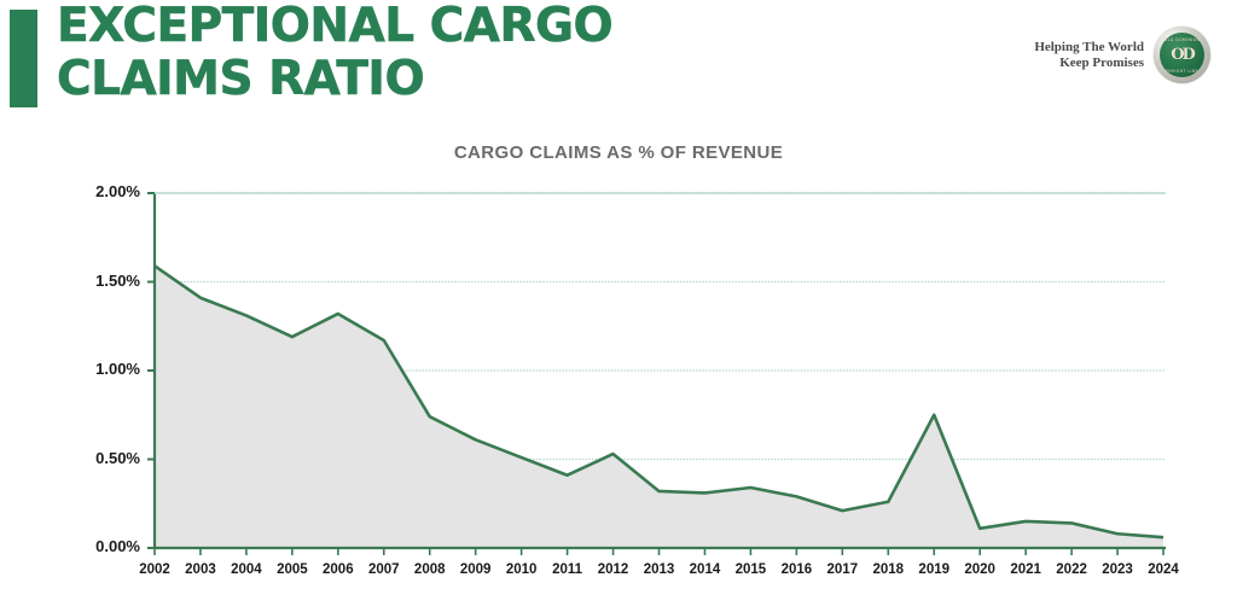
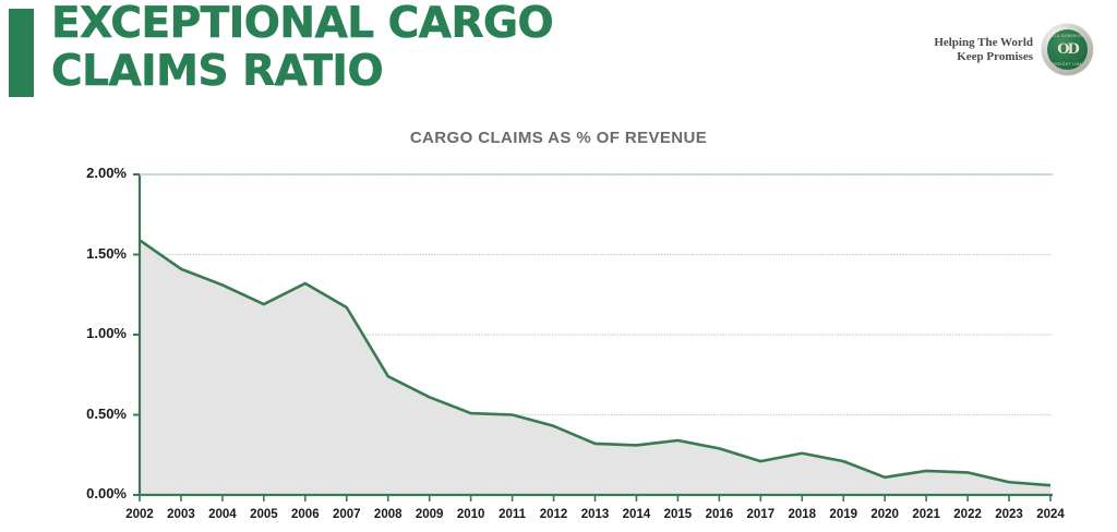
2011: 0.41% -> 0.50%
2012: 0.53% -> 0.43%
2019: 0.75% -> 0.21%
